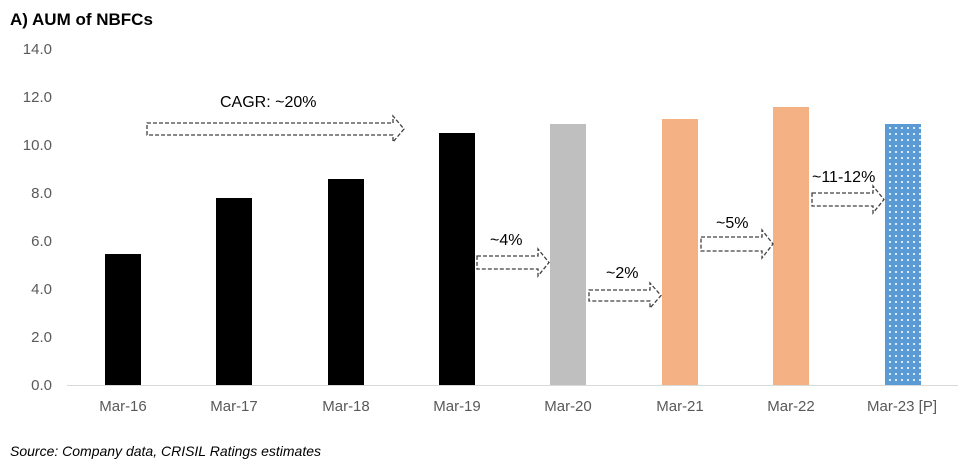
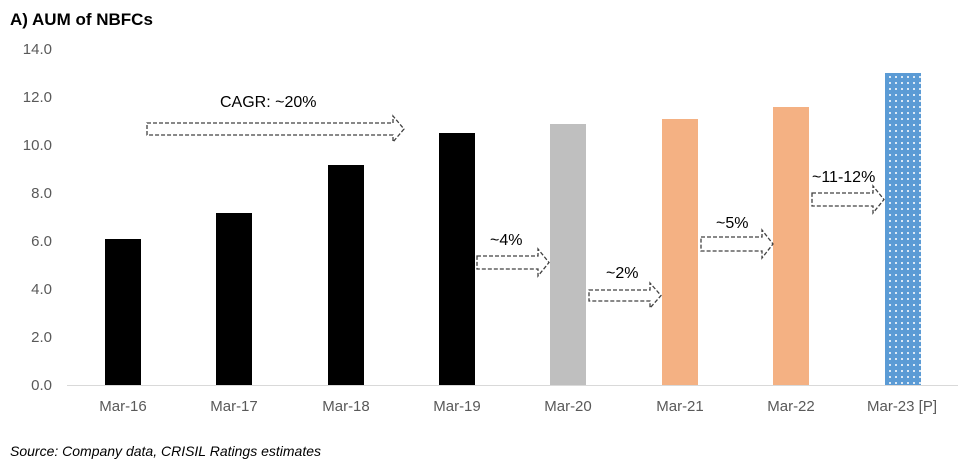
Mar-16: 5.5 -> 6.1
Mar-17: 7.8 -> 7.2
Mar-18: 8.6 -> 9.2
Mar-23 [P]: 10.9 -> 13.0
